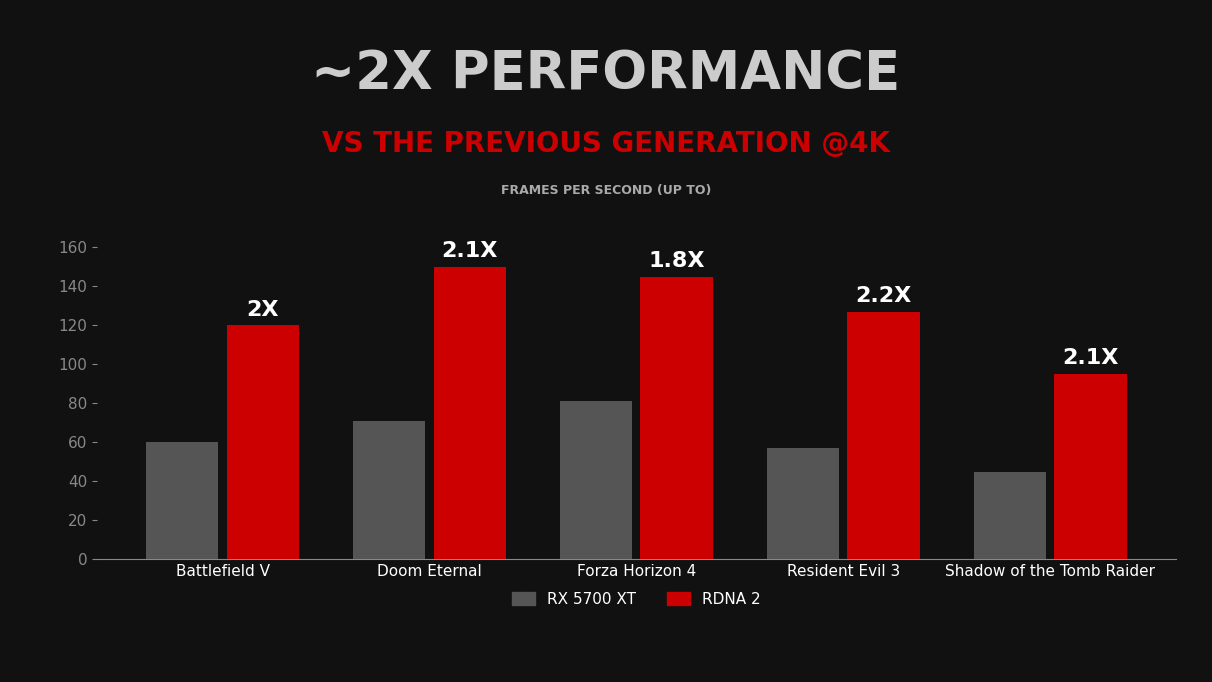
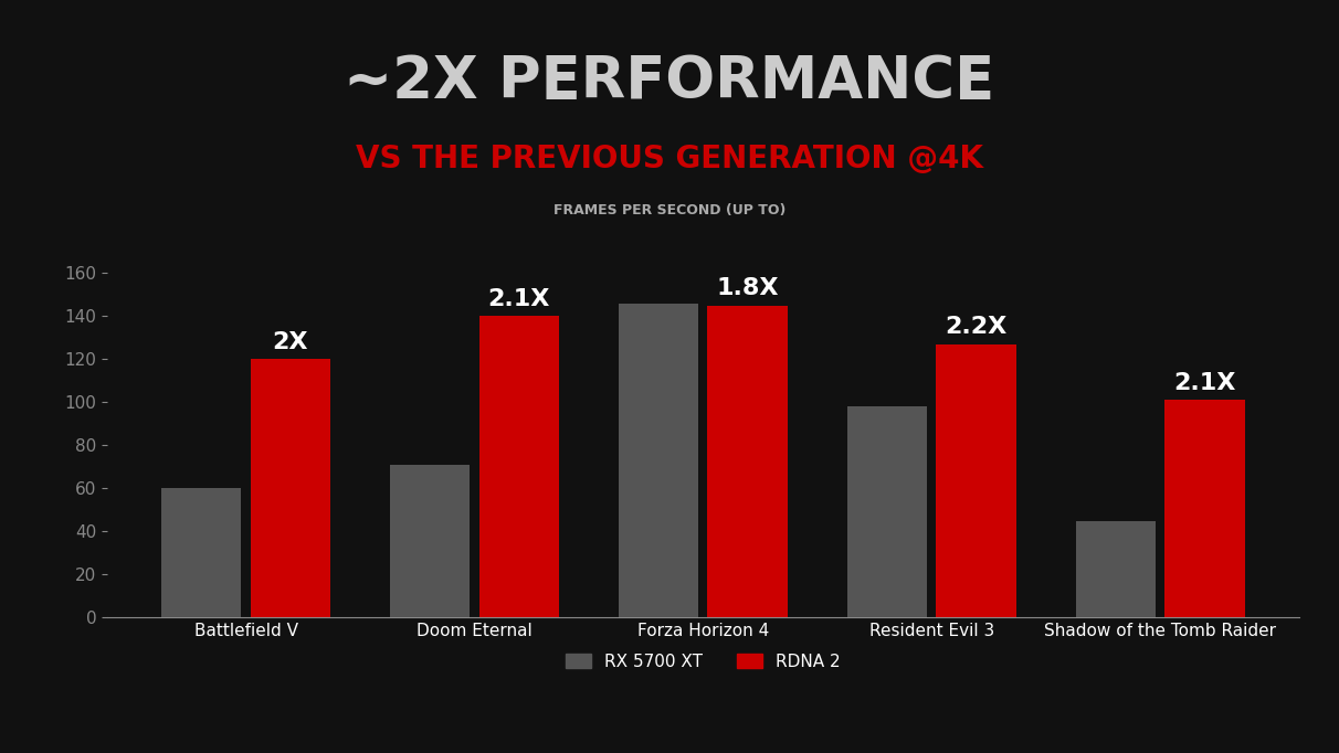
RDNA 2/Doom Eternal: 150 -> 140
RX 5700 XT/Forza Horizon 4: 81 -> 146
RX 5700 XT/Resident Evil 3: 57 -> 98
RDNA 2/Shadow of the Tomb Raider: 95 -> 101
